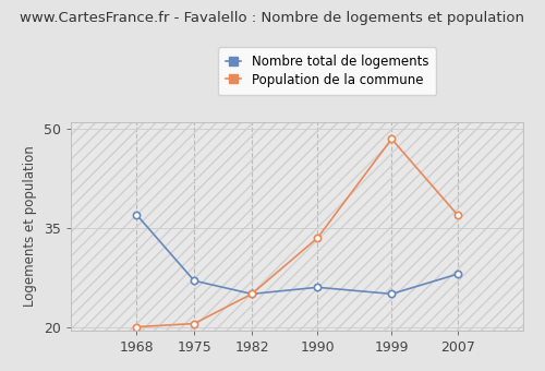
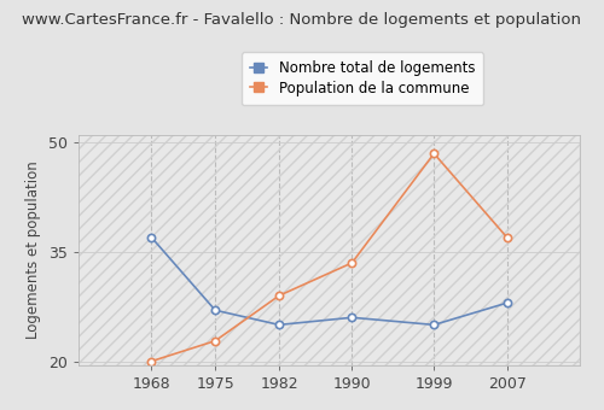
Population de la commune/1975: 20.5 -> 22.8
Population de la commune/1982: 25.0 -> 29.0
